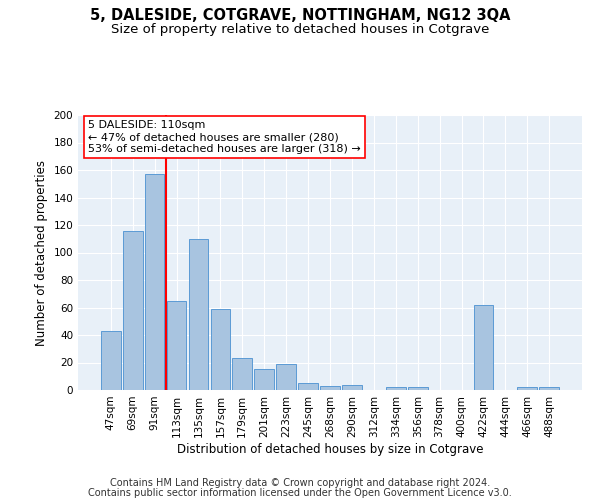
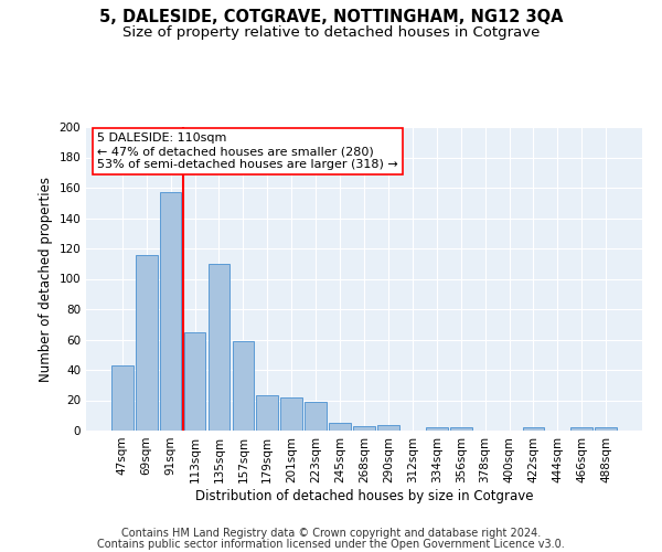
201sqm: 15 -> 22
422sqm: 62 -> 2
